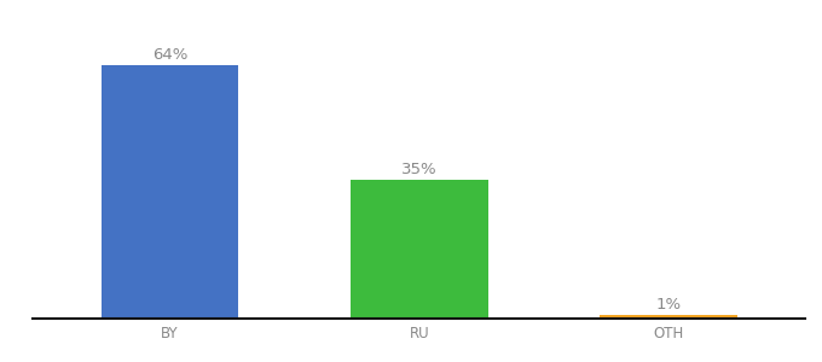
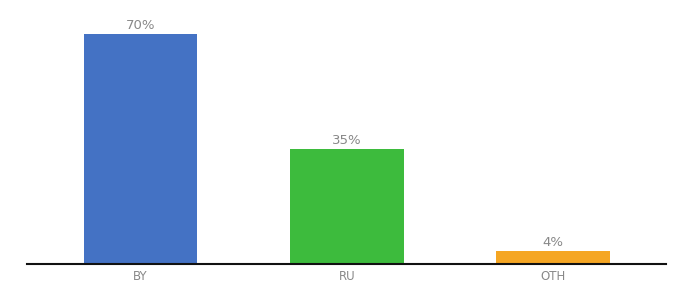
BY: 64% -> 70%
OTH: 1% -> 4%
